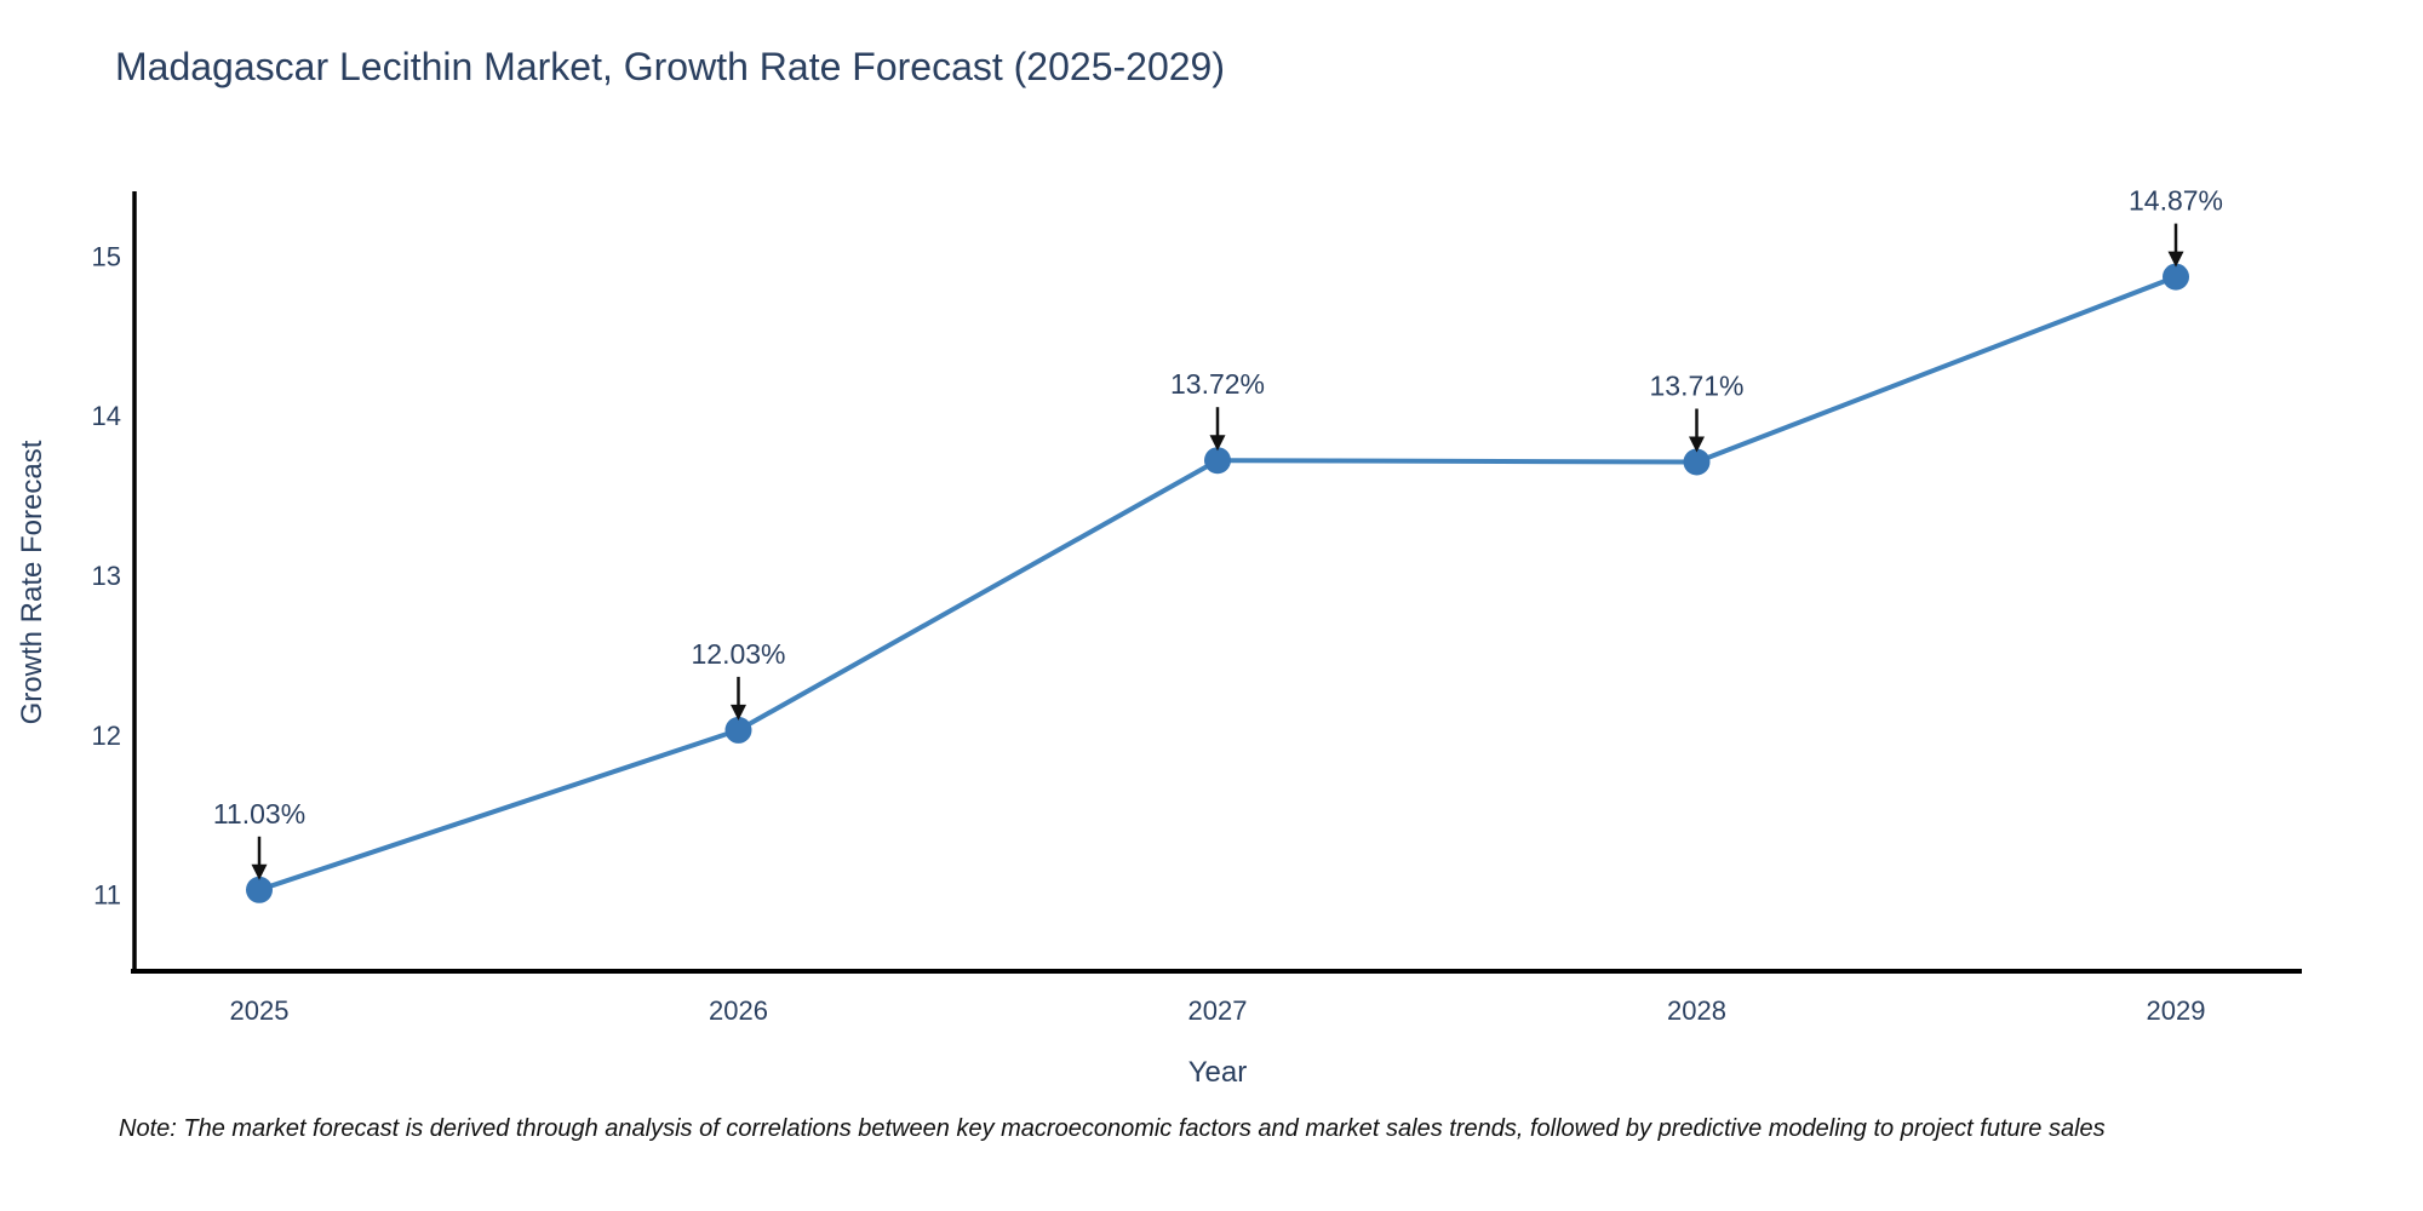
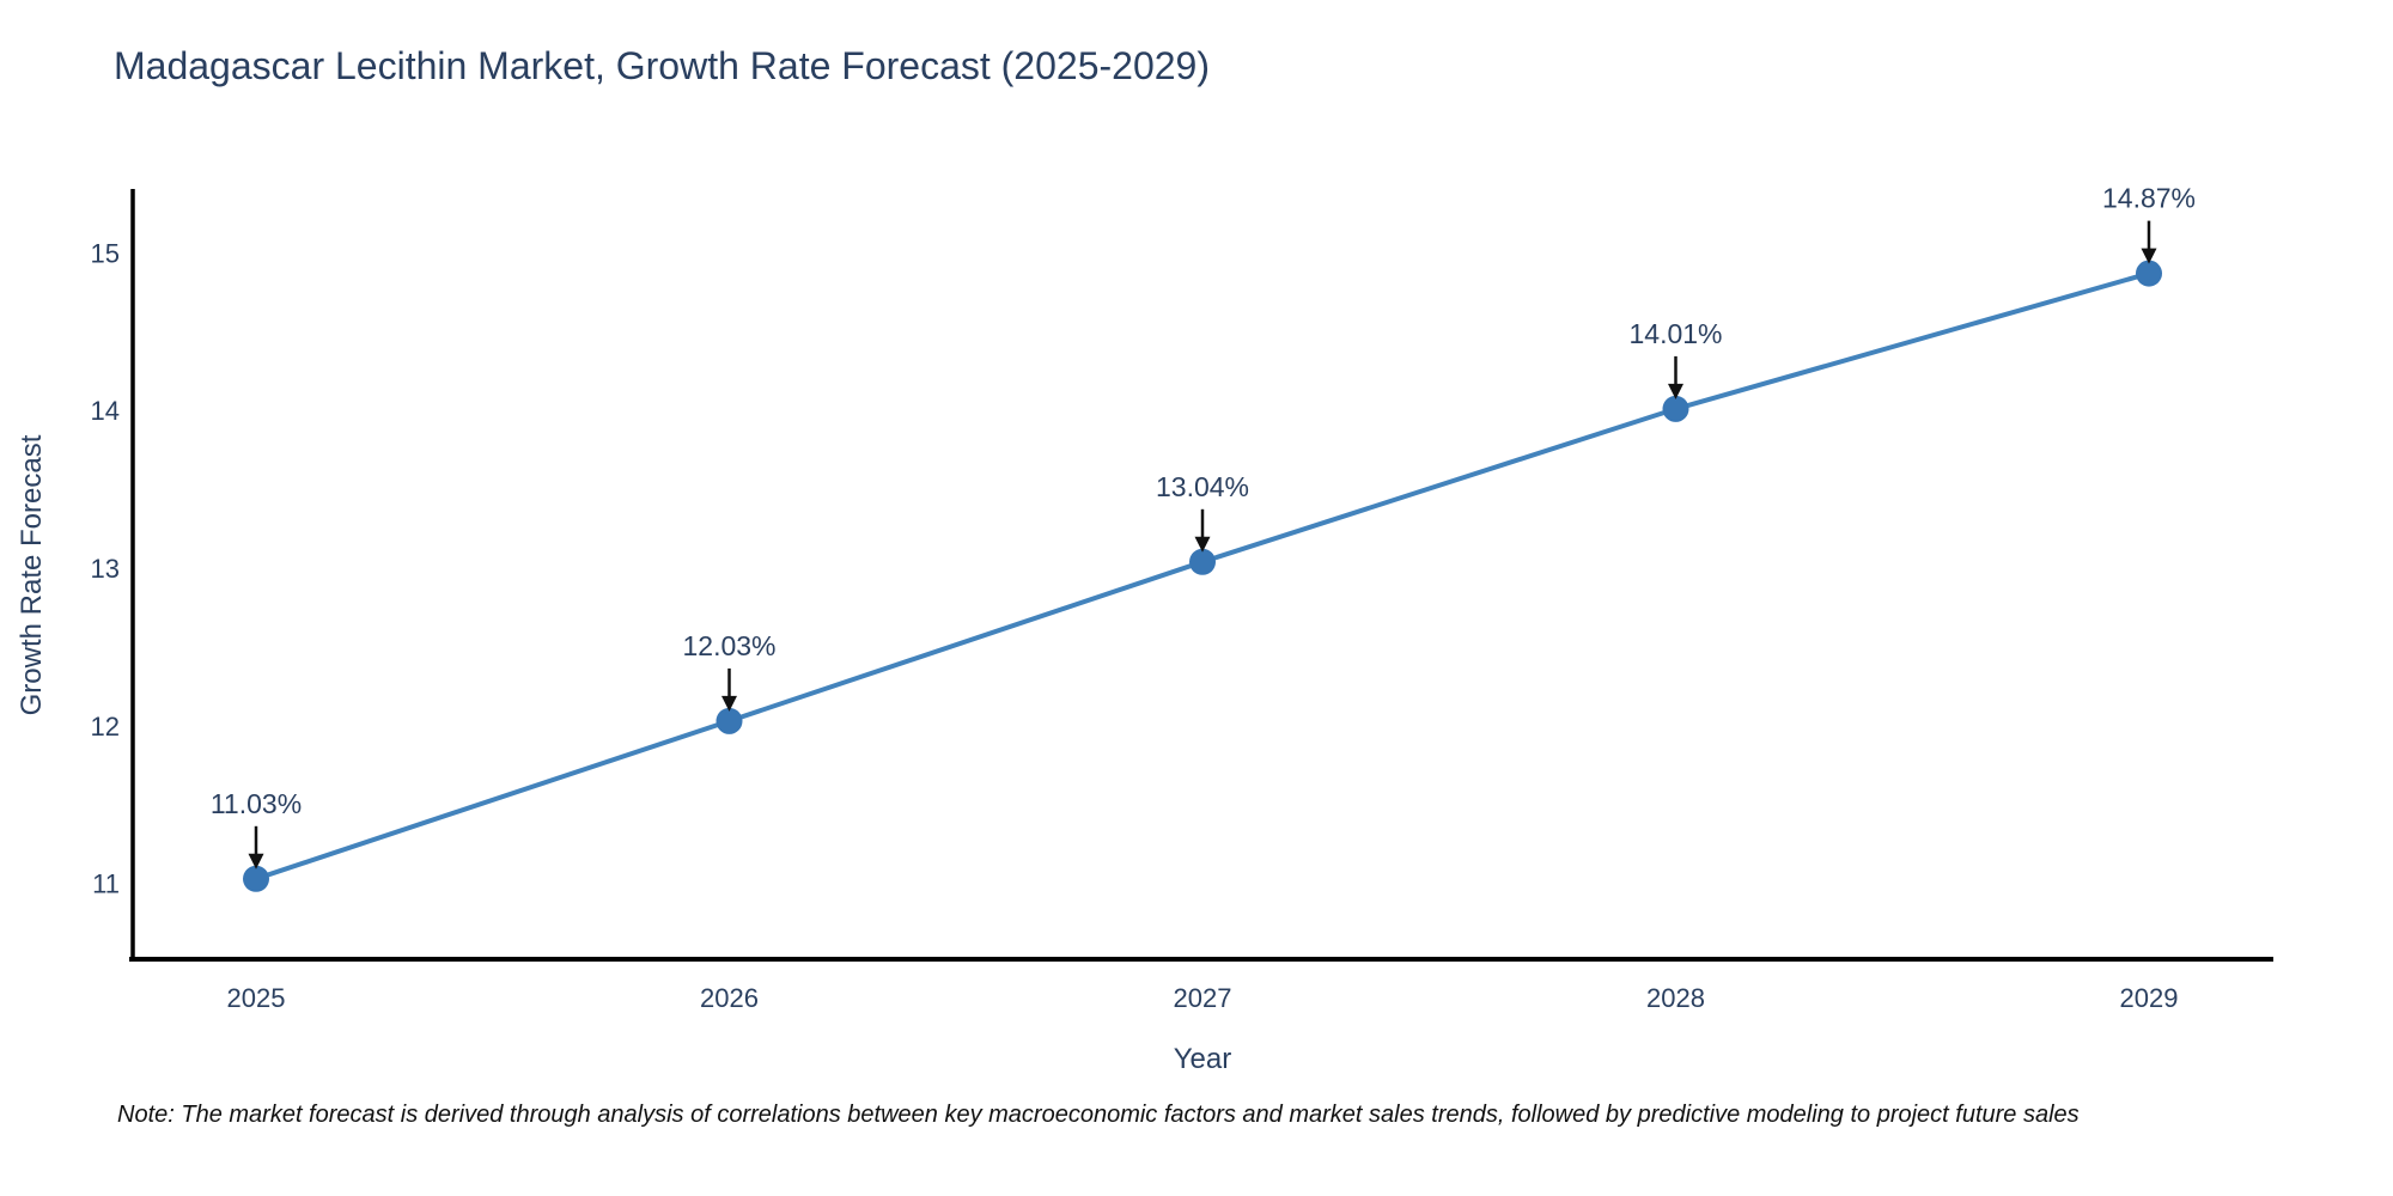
2027: 13.72% -> 13.04%
2028: 13.71% -> 14.01%
